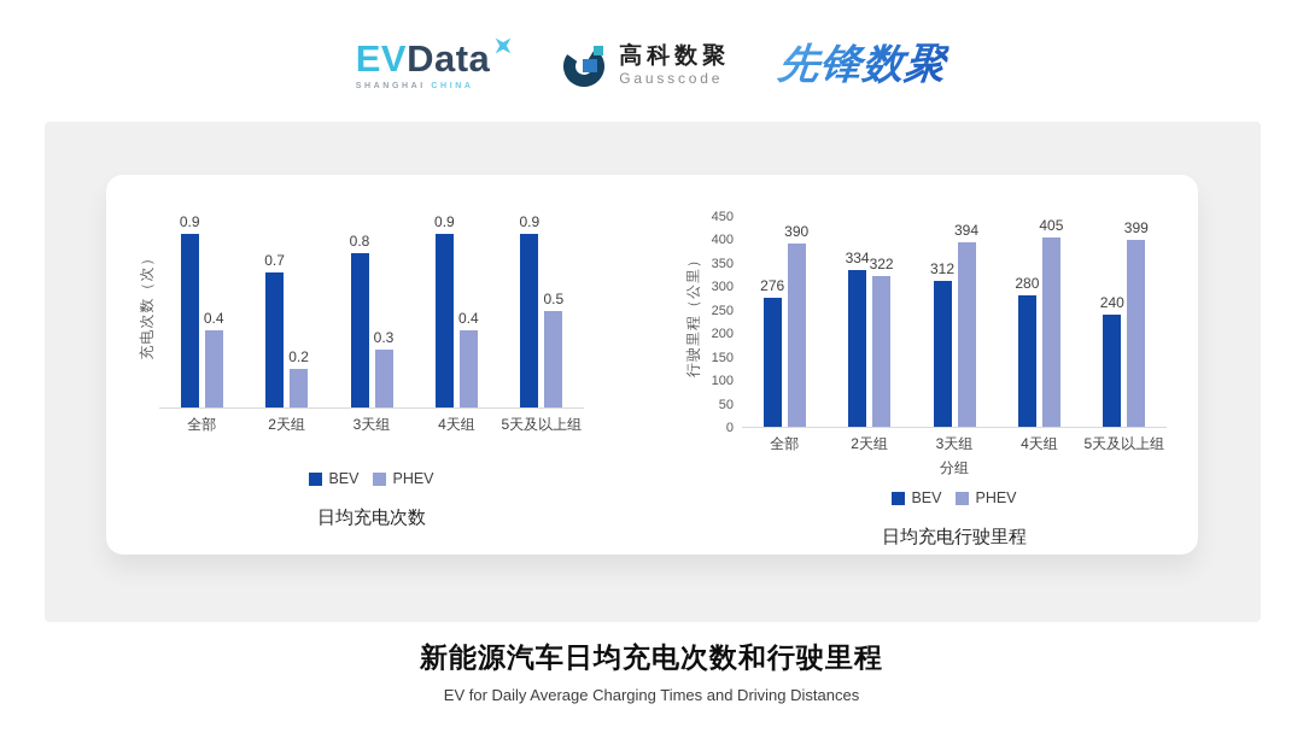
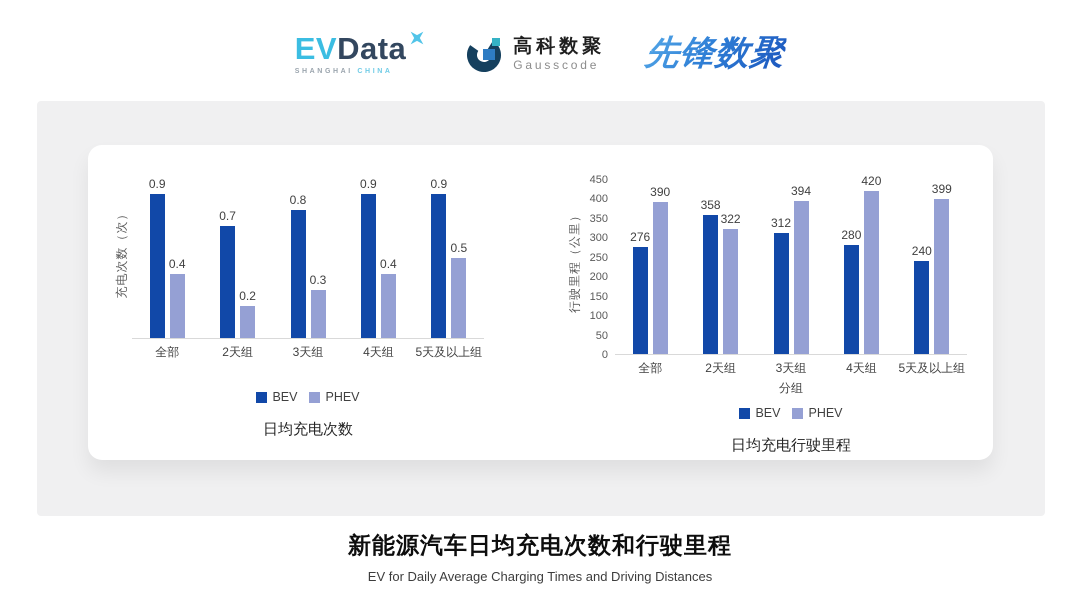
日均充电行驶里程/BEV/2天组: 334 -> 358
日均充电行驶里程/PHEV/4天组: 405 -> 420
